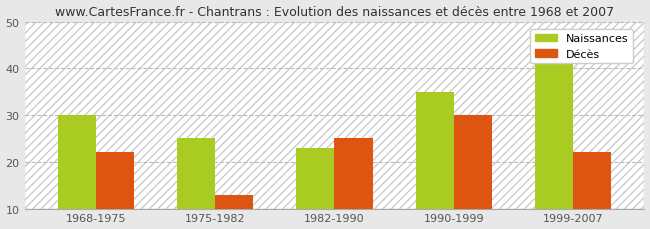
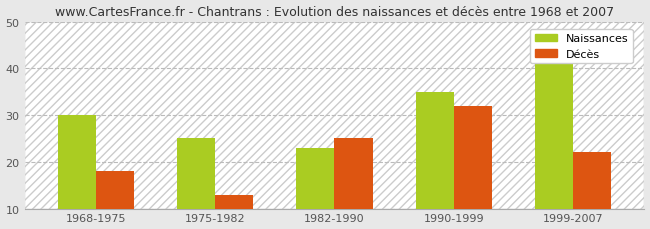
Décès/1968-1975: 22 -> 18
Décès/1990-1999: 30 -> 32
